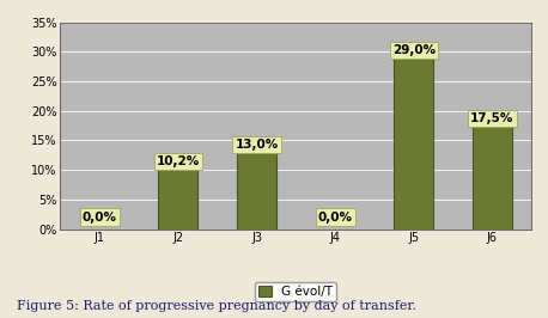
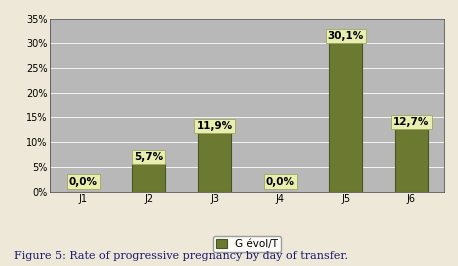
J2: 10,2% -> 5,7%
J3: 13,0% -> 11,9%
J5: 29,0% -> 30,1%
J6: 17,5% -> 12,7%
